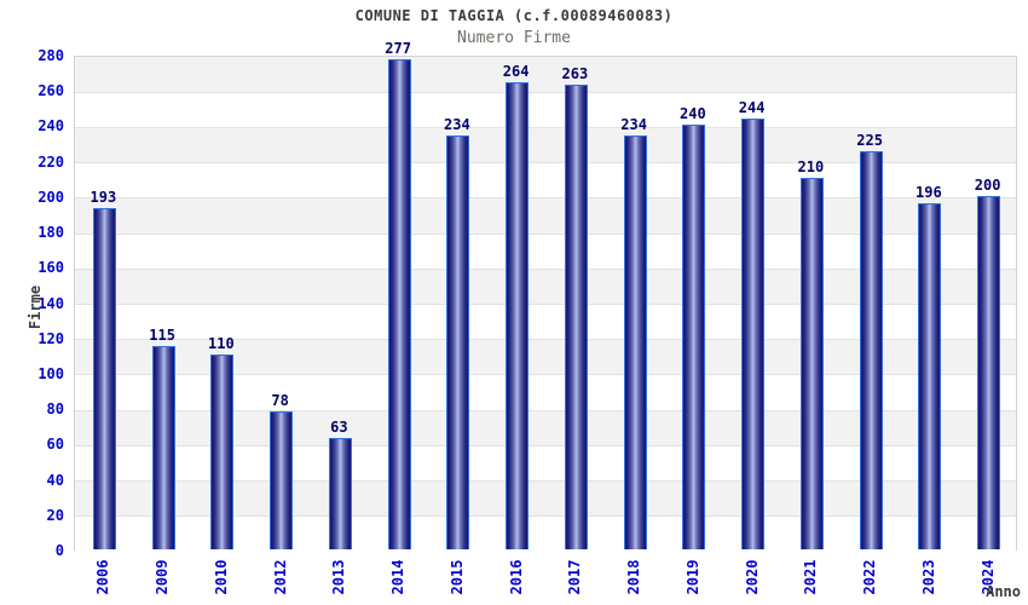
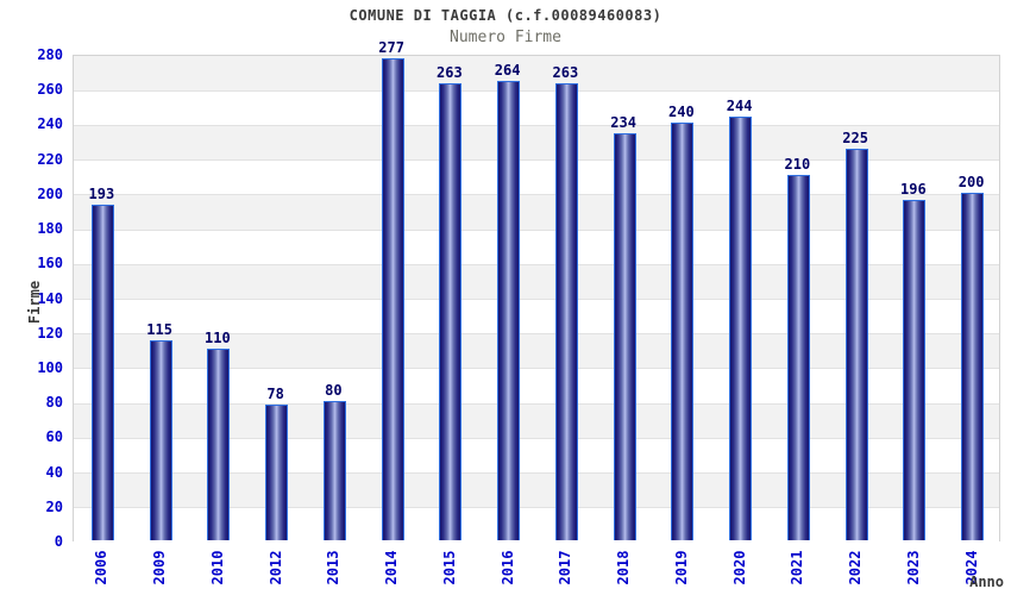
2013: 63 -> 80
2015: 234 -> 263
